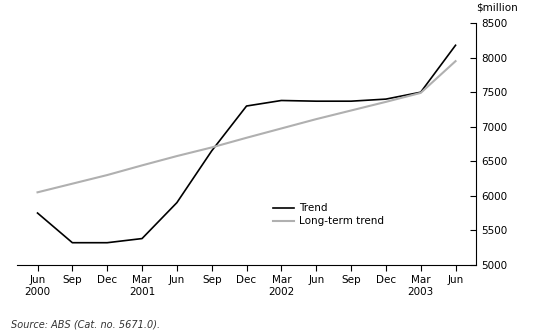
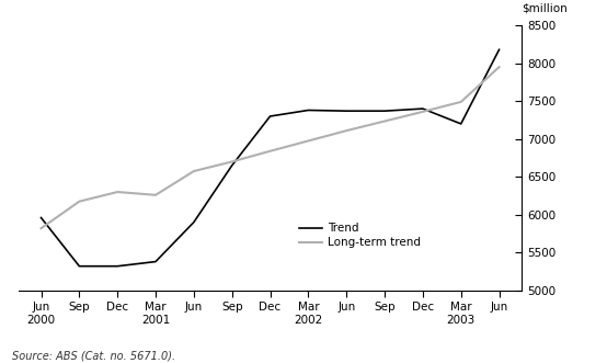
Trend/Jun 2000: 5750 -> 5960
Long-term trend/Jun 2000: 6050 -> 5820
Long-term trend/Mar 2001: 6440 -> 6260
Trend/Mar 2003: 7500 -> 7200
